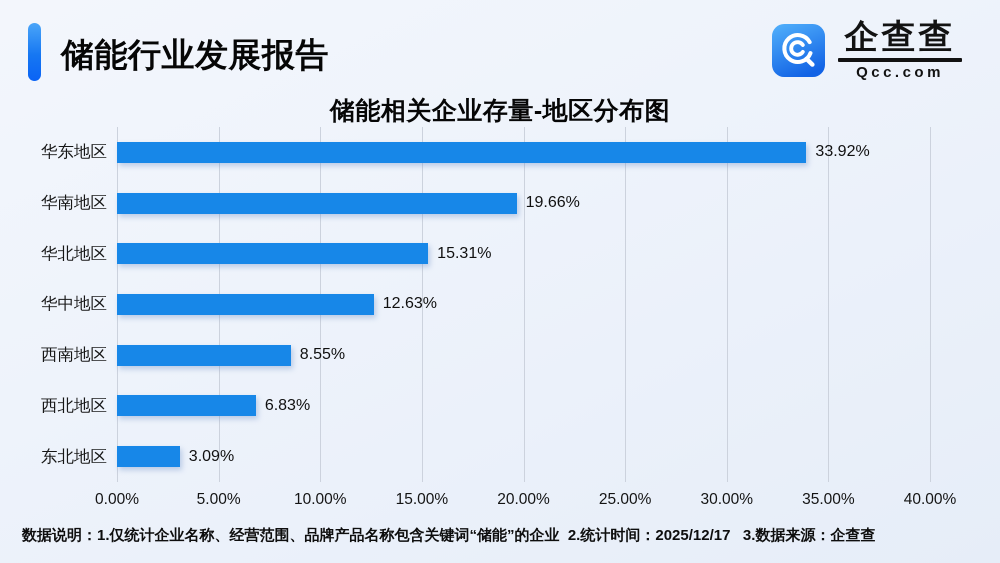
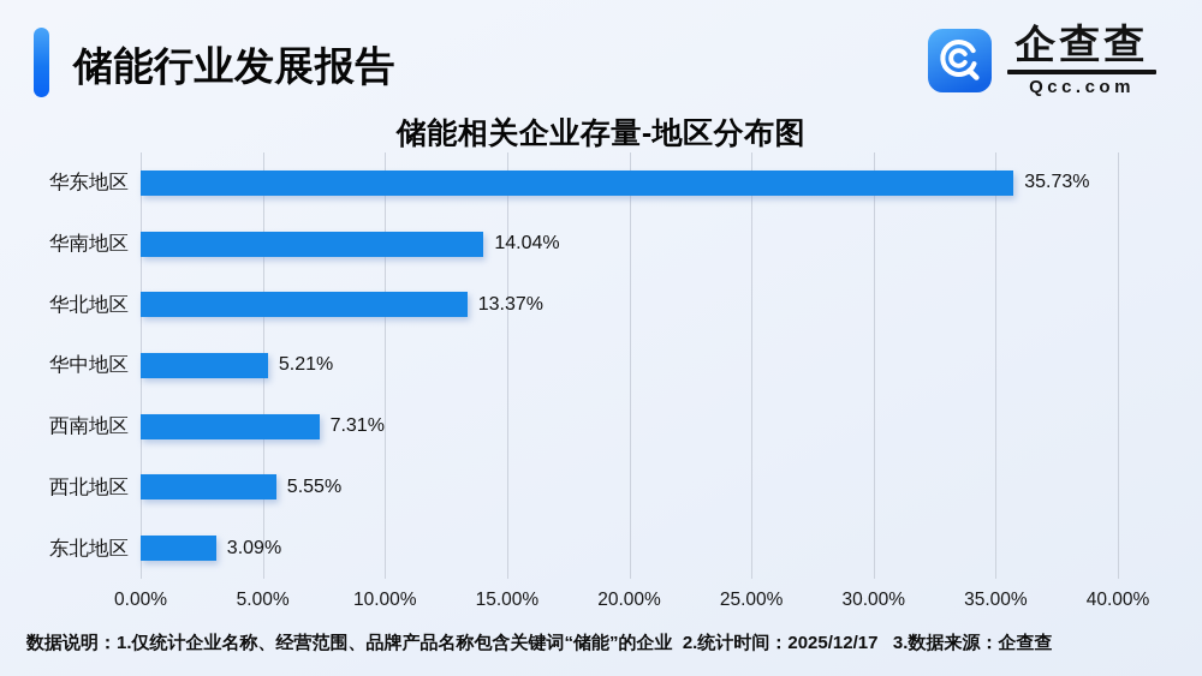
华东地区: 33.92% -> 35.73%
华南地区: 19.66% -> 14.04%
华北地区: 15.31% -> 13.37%
华中地区: 12.63% -> 5.21%
西南地区: 8.55% -> 7.31%
西北地区: 6.83% -> 5.55%
